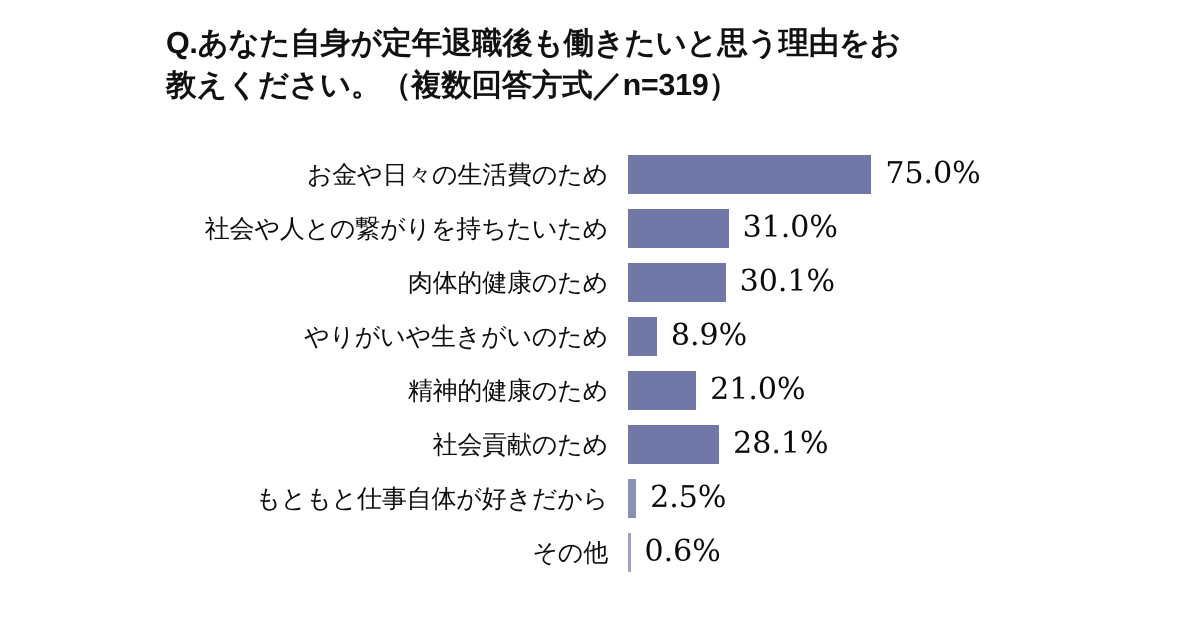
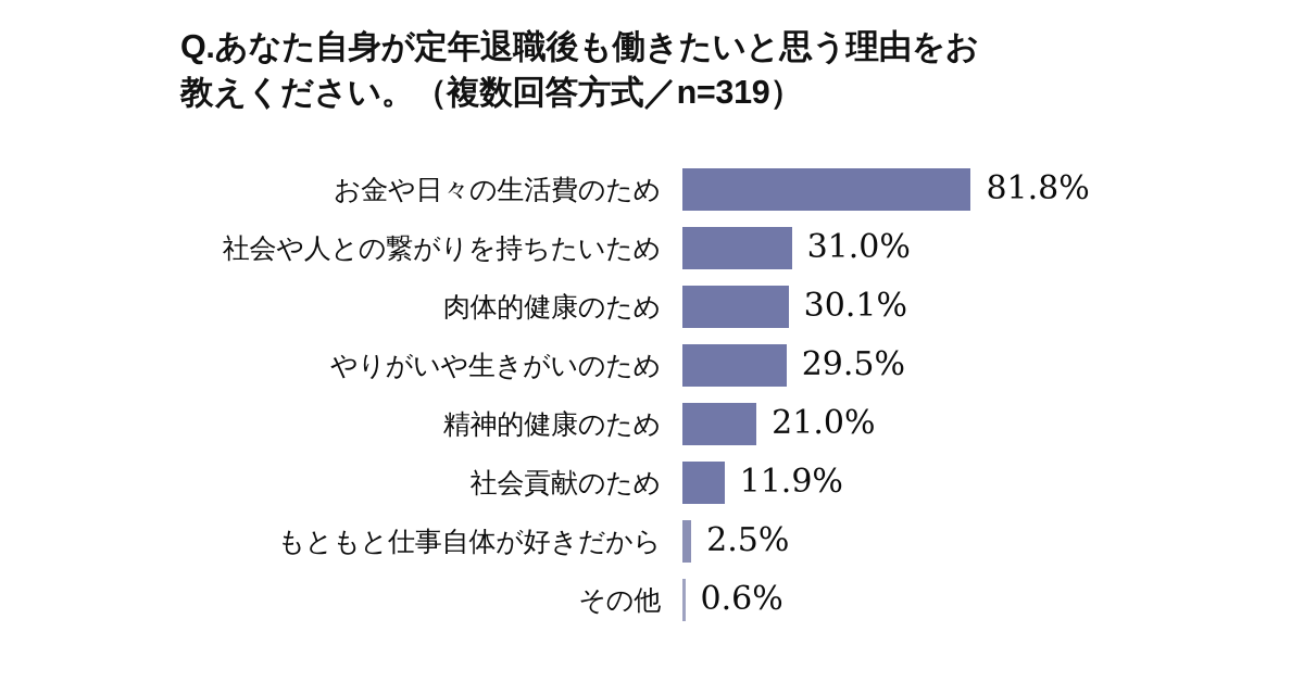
お金や日々の生活費のため: 75.0% -> 81.8%
やりがいや生きがいのため: 8.9% -> 29.5%
社会貢献のため: 28.1% -> 11.9%
